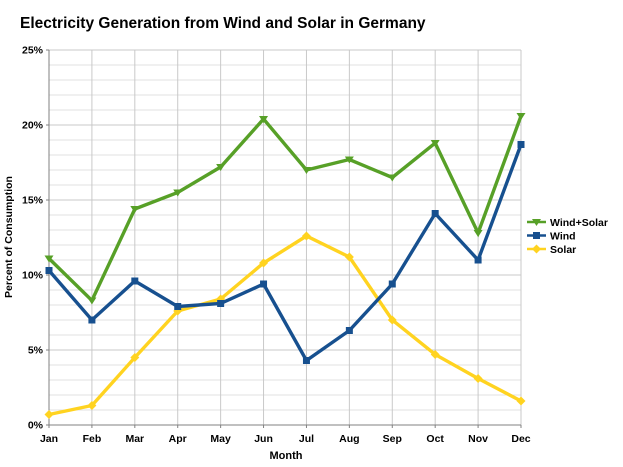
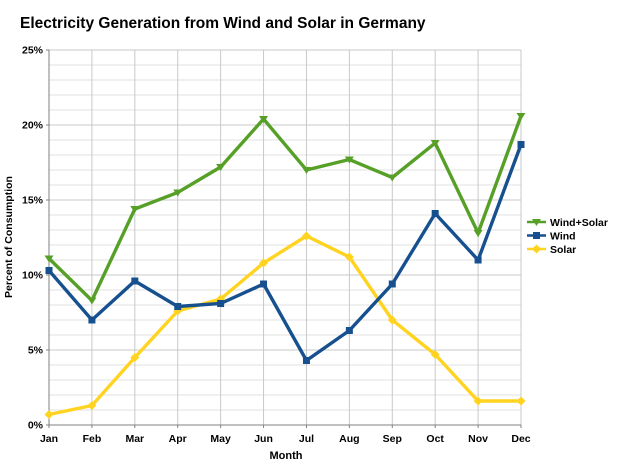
Solar/Nov: 3.1% -> 1.6%
